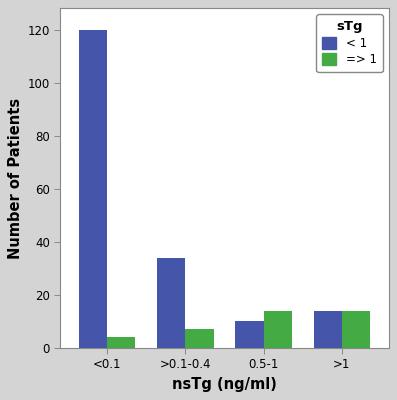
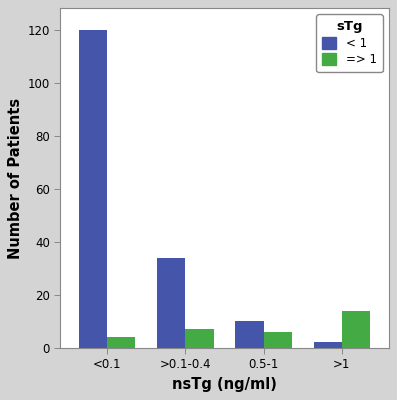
=> 1/0.5-1: 14 -> 6
< 1/>1: 14 -> 2
